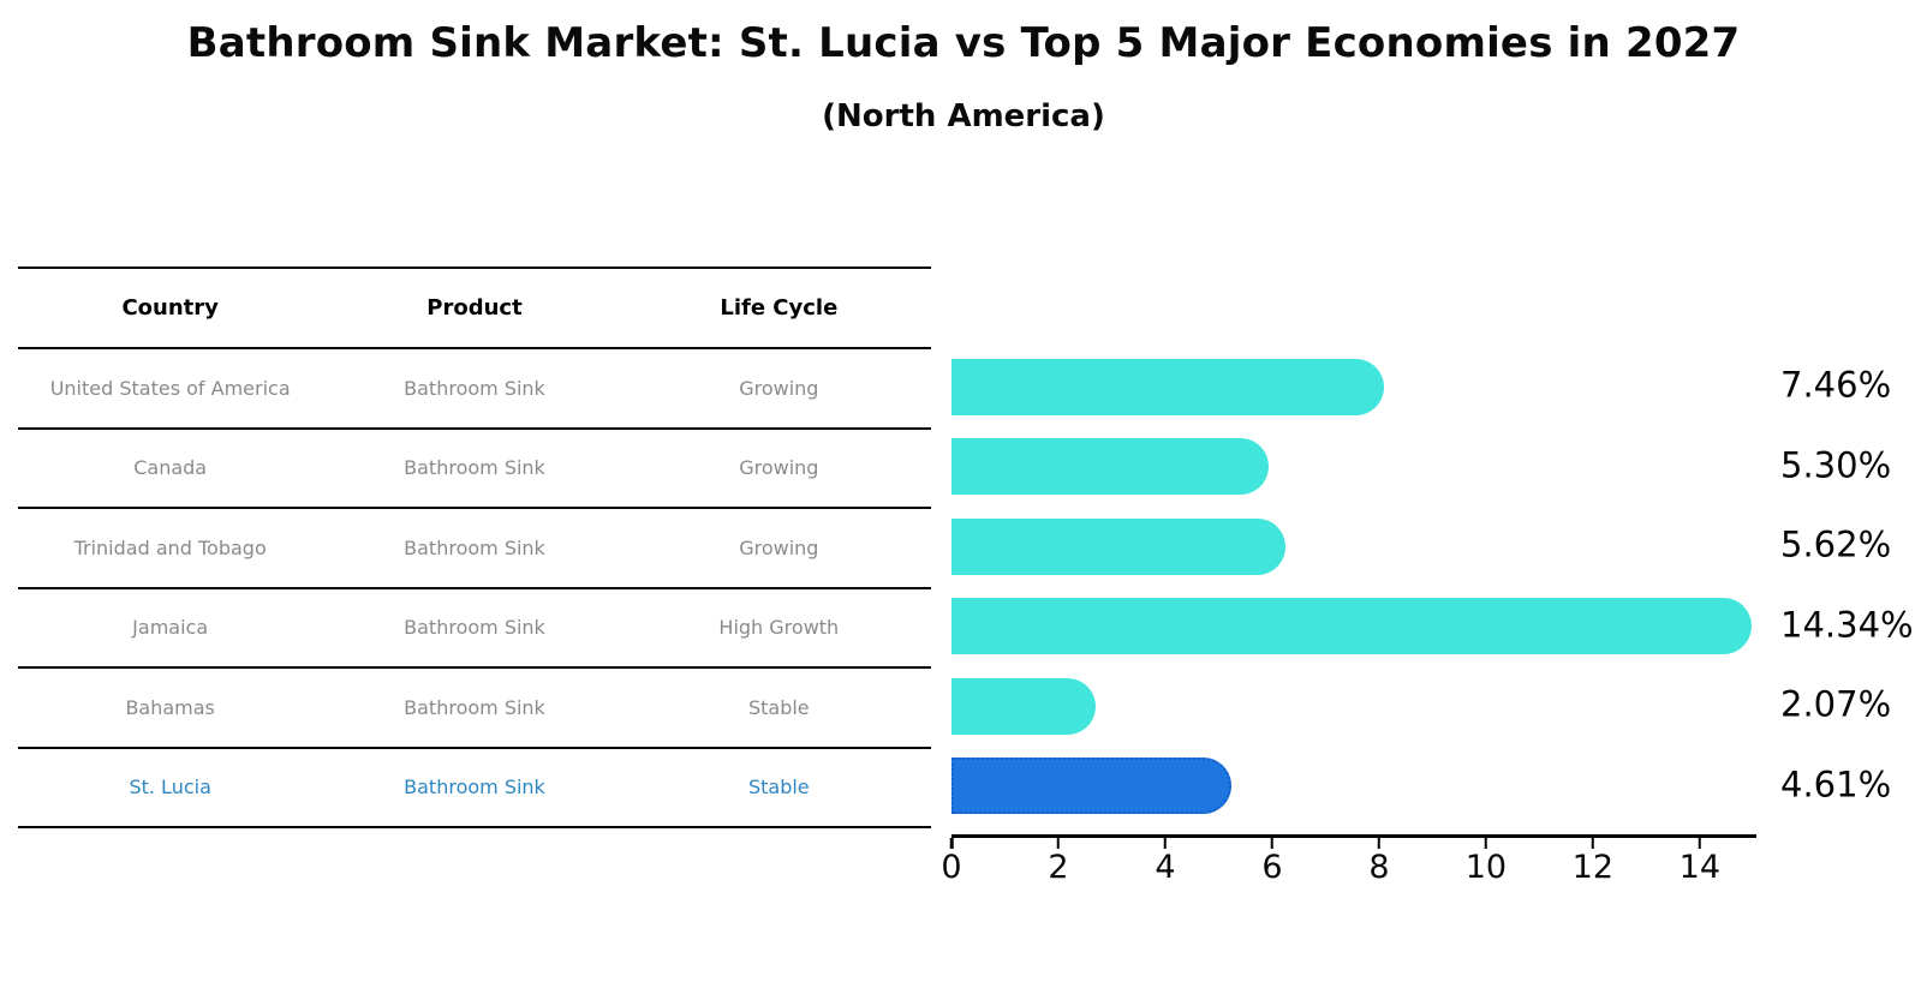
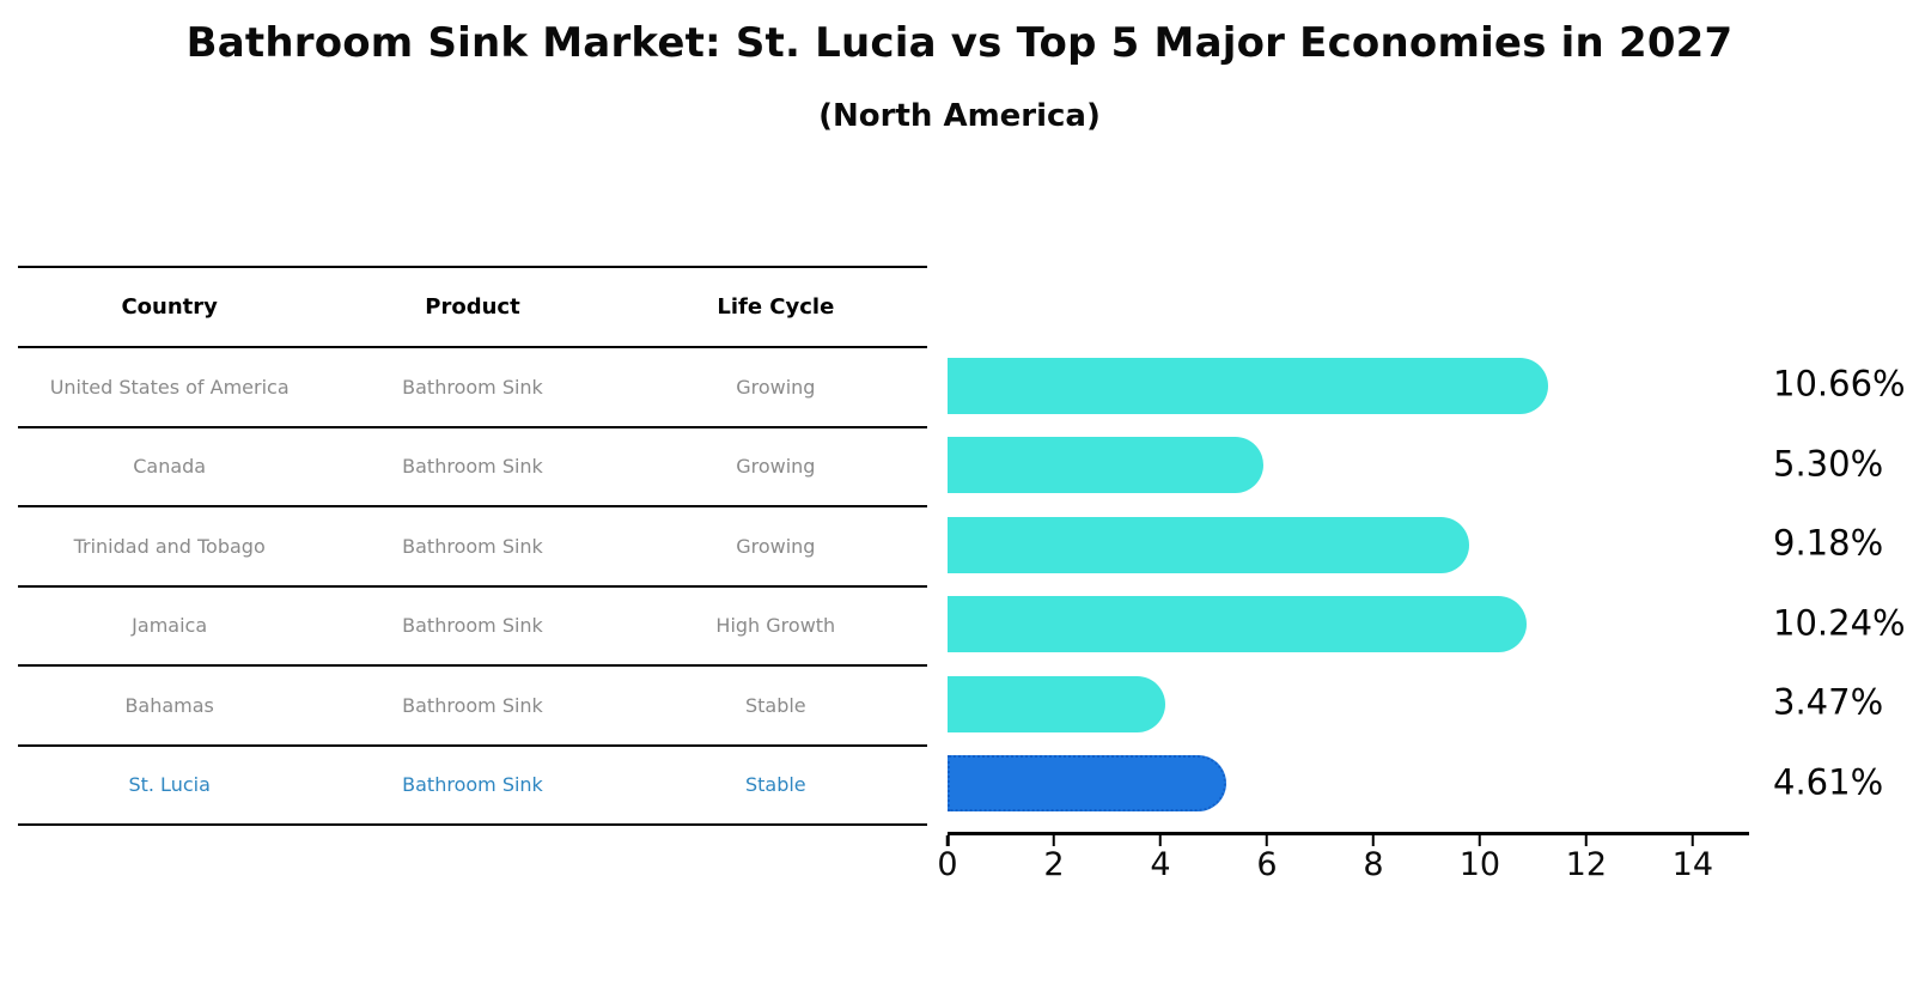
United States of America: 7.46% -> 10.66%
Trinidad and Tobago: 5.62% -> 9.18%
Jamaica: 14.34% -> 10.24%
Bahamas: 2.07% -> 3.47%
